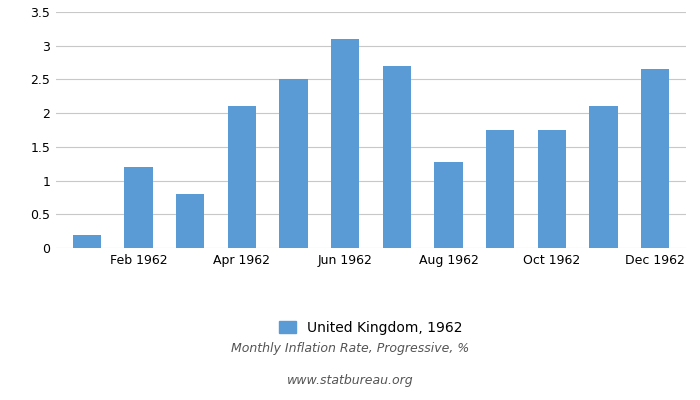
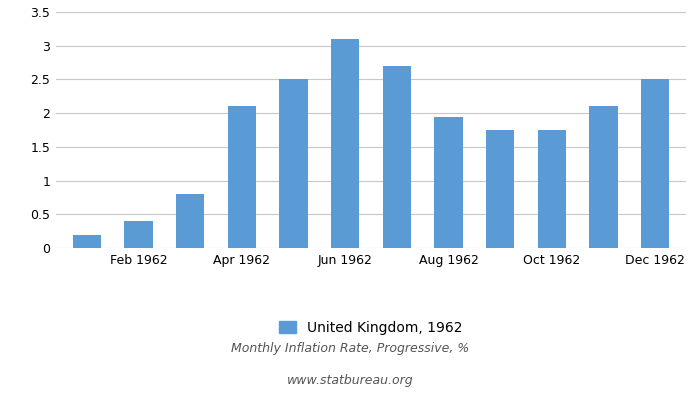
Feb 1962: 1.20 -> 0.40
Aug 1962: 1.28 -> 1.95
Dec 1962: 2.66 -> 2.50
